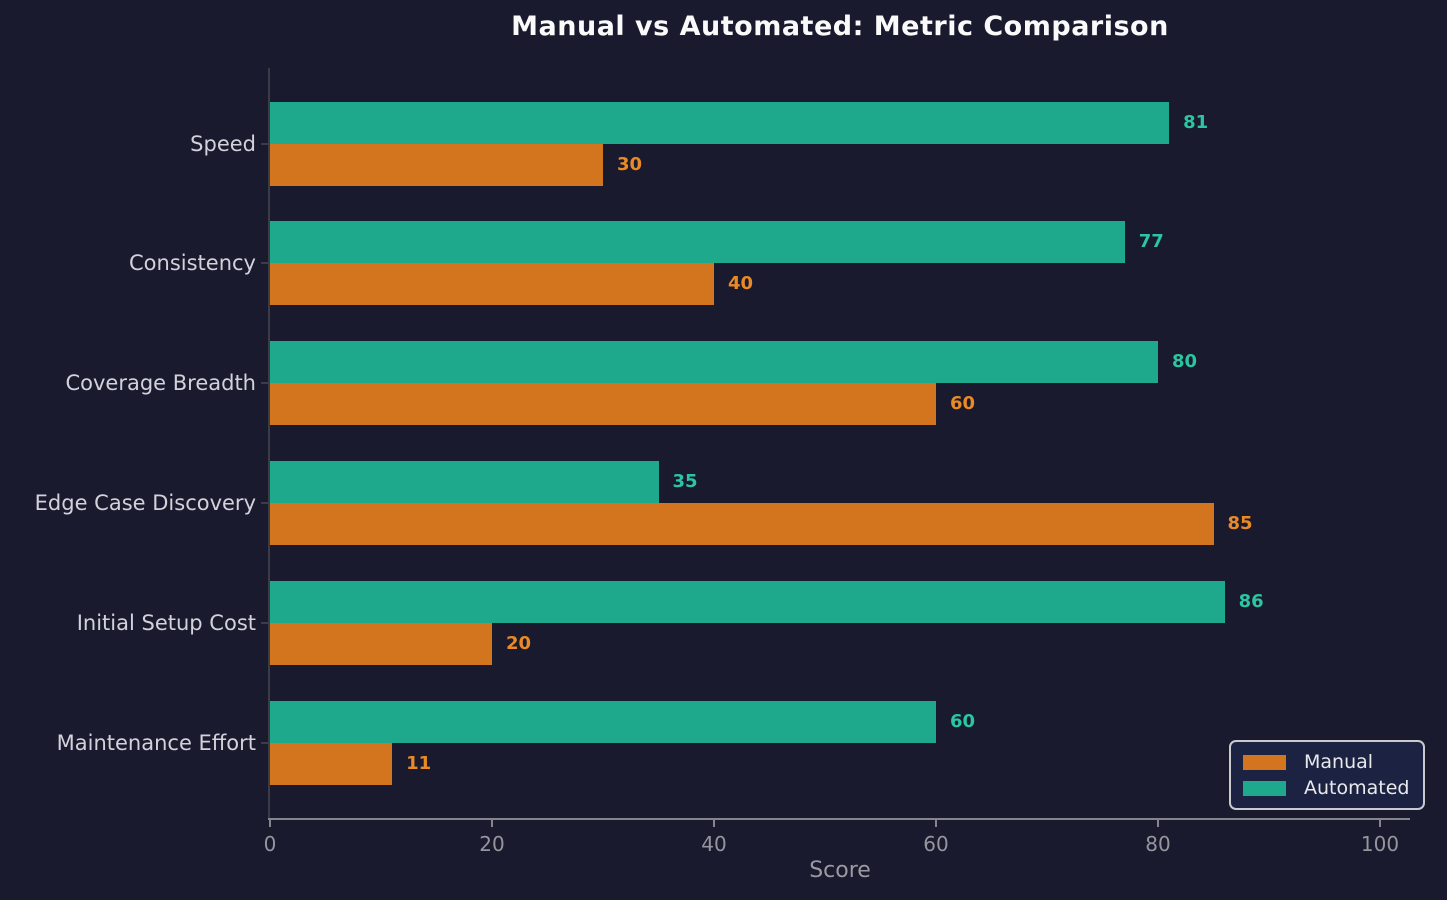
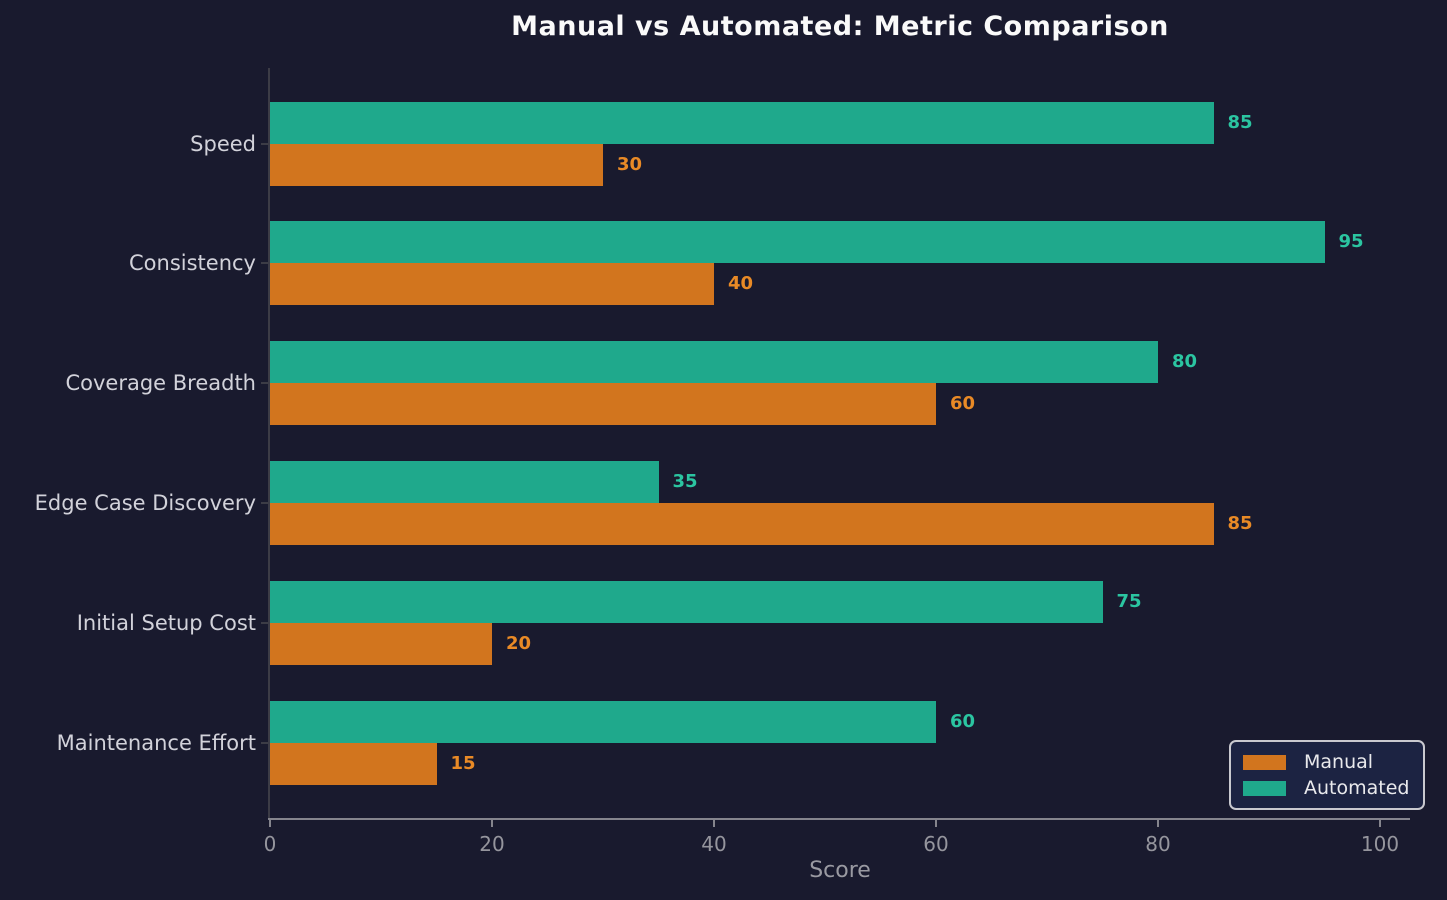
Automated/Speed: 81 -> 85
Automated/Consistency: 77 -> 95
Automated/Initial Setup Cost: 86 -> 75
Manual/Maintenance Effort: 11 -> 15
